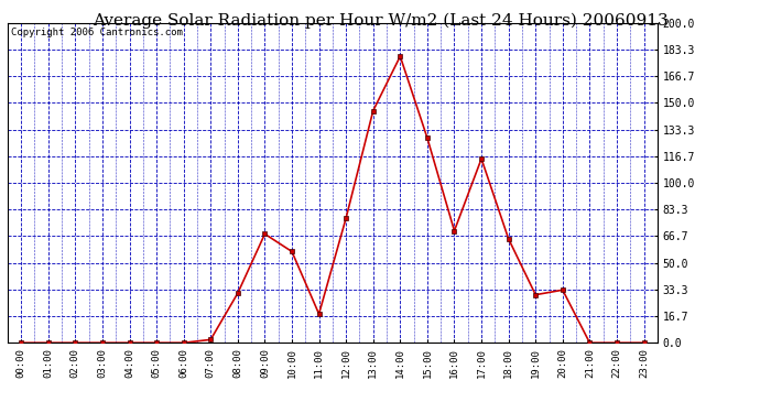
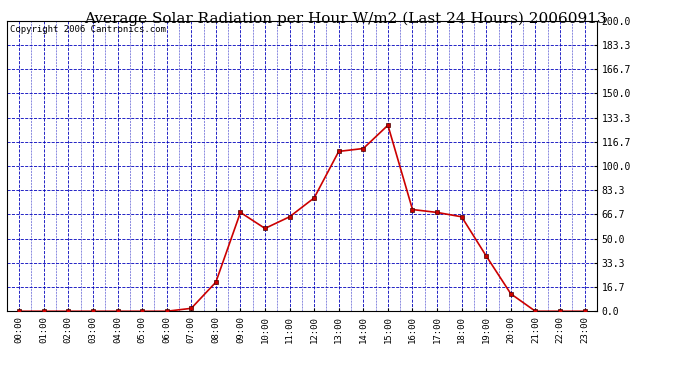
08:00: 31 -> 20
11:00: 18 -> 65
13:00: 145 -> 110
14:00: 179 -> 112
17:00: 115 -> 68
19:00: 30 -> 38
20:00: 33 -> 12
